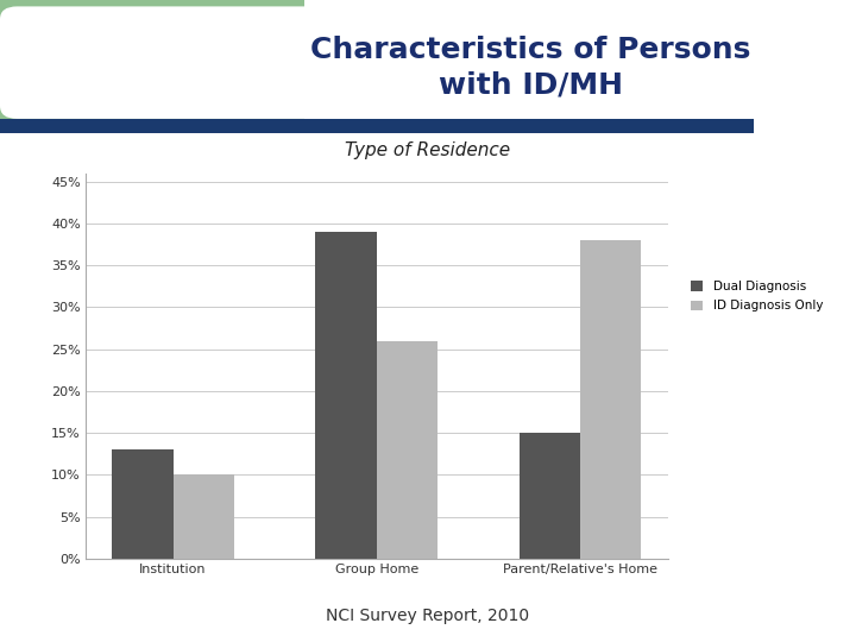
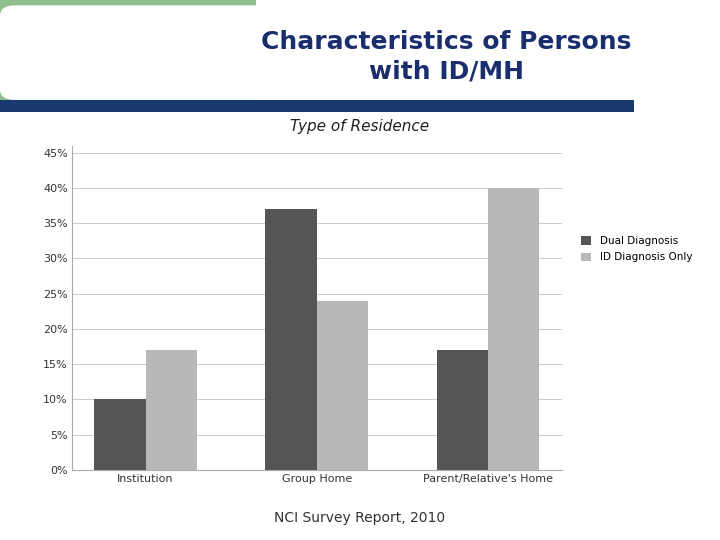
Dual Diagnosis/Institution: 13% -> 10%
ID Diagnosis Only/Institution: 10% -> 17%
Dual Diagnosis/Group Home: 39% -> 37%
ID Diagnosis Only/Group Home: 26% -> 24%
Dual Diagnosis/Parent/Relative's Home: 15% -> 17%
ID Diagnosis Only/Parent/Relative's Home: 38% -> 40%
